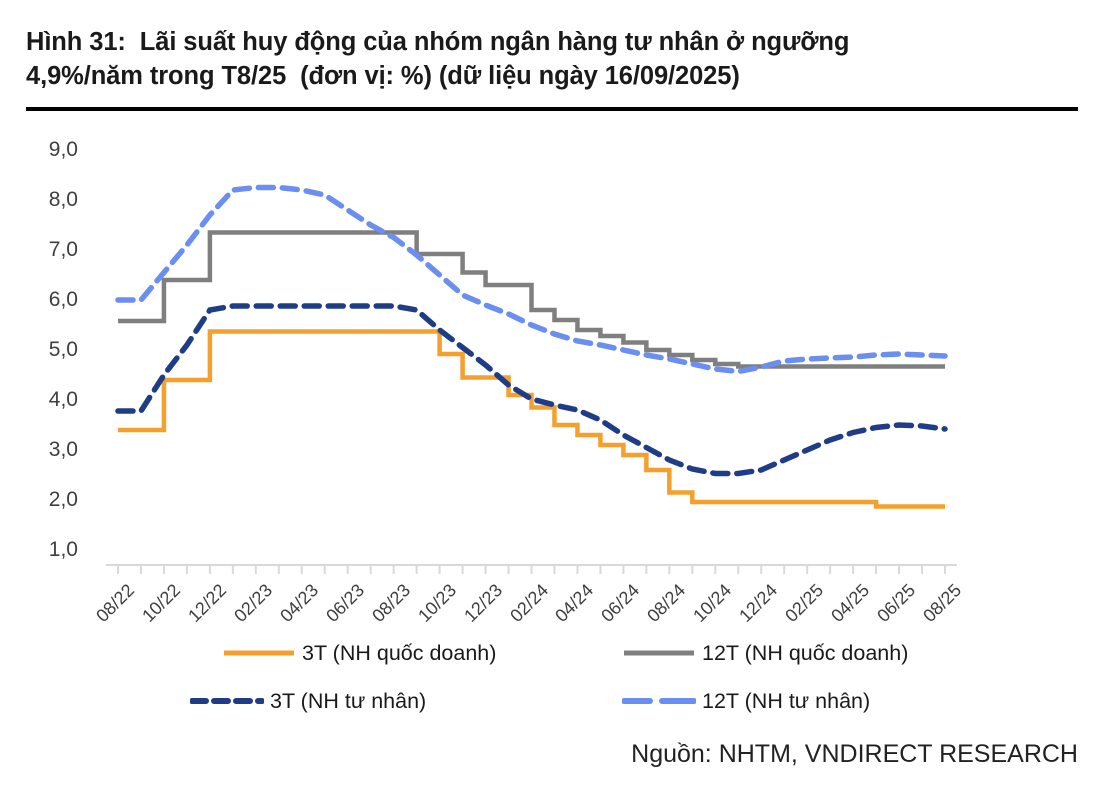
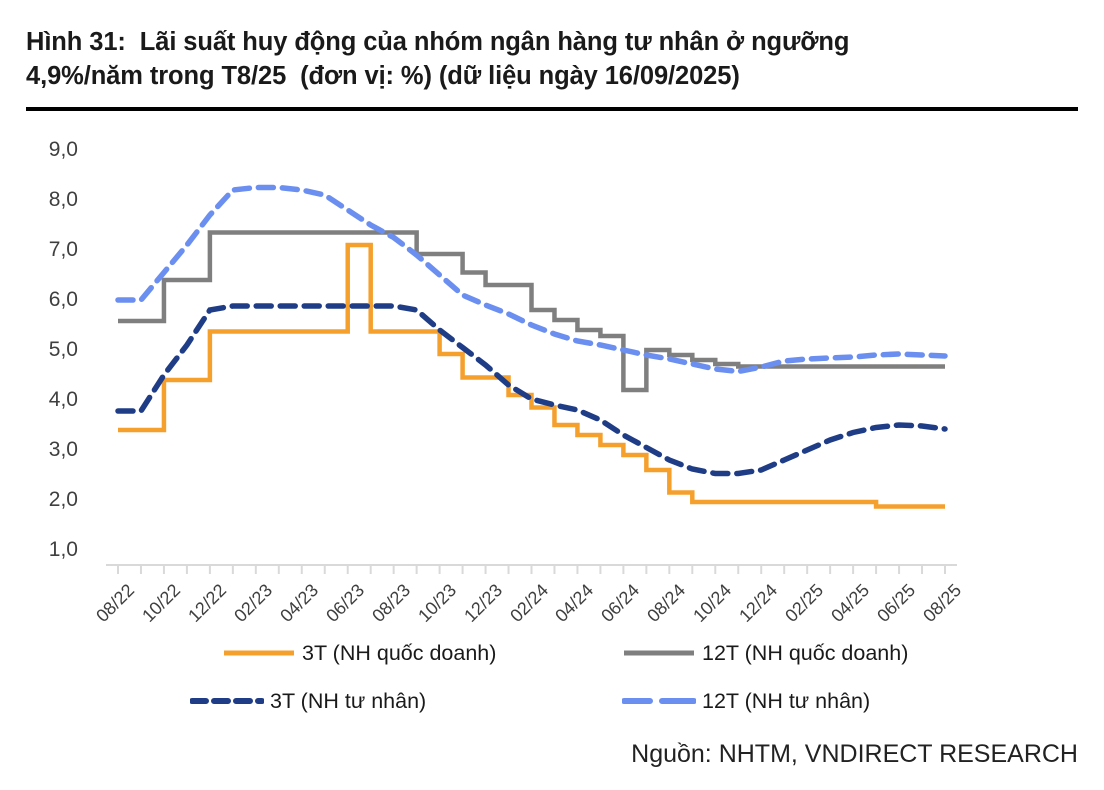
3T (NH quốc doanh)/06/23: 5,4 -> 7,1
12T (NH quốc doanh)/06/24: 5,2 -> 4,2
